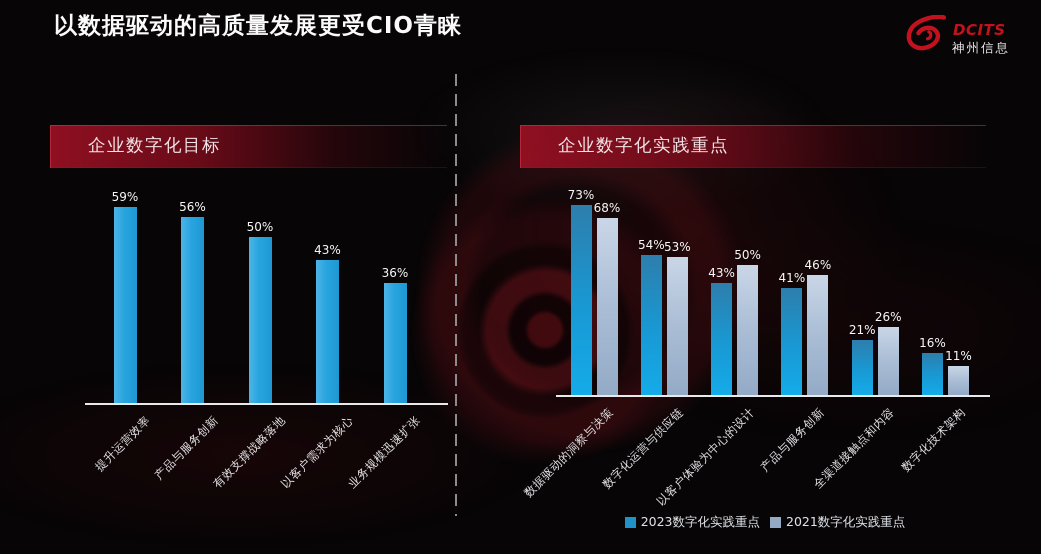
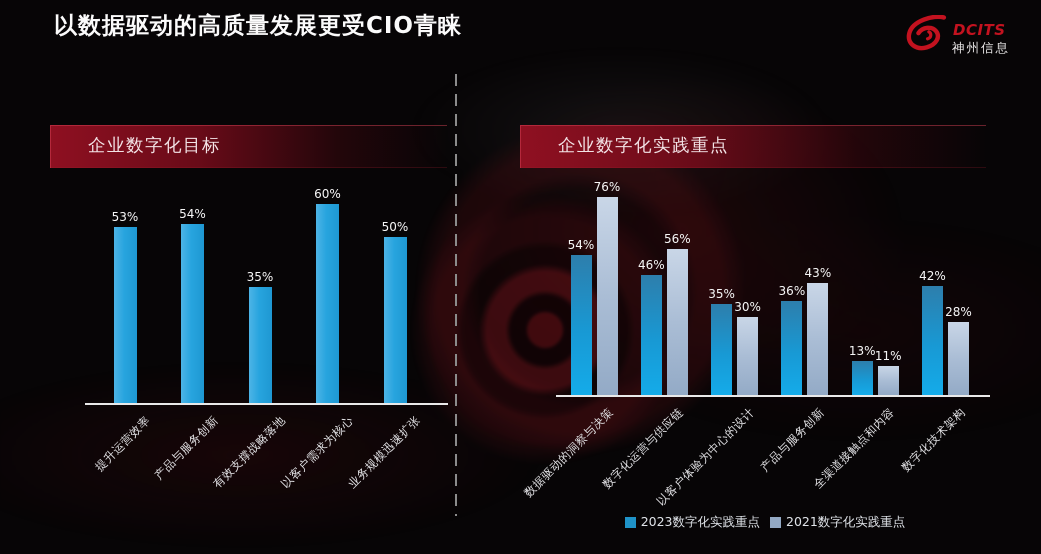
企业数字化目标/提升运营效率: 59% -> 53%
企业数字化目标/产品与服务创新: 56% -> 54%
企业数字化目标/有效支撑战略落地: 50% -> 35%
企业数字化目标/以客户需求为核心: 43% -> 60%
企业数字化目标/业务规模迅速扩张: 36% -> 50%
企业数字化实践重点/2023数字化实践重点/数据驱动的洞察与决策: 73% -> 54%
企业数字化实践重点/2021数字化实践重点/数据驱动的洞察与决策: 68% -> 76%
企业数字化实践重点/2023数字化实践重点/数字化运营与供应链: 54% -> 46%
企业数字化实践重点/2021数字化实践重点/数字化运营与供应链: 53% -> 56%
企业数字化实践重点/2023数字化实践重点/以客户体验为中心的设计: 43% -> 35%
企业数字化实践重点/2021数字化实践重点/以客户体验为中心的设计: 50% -> 30%
企业数字化实践重点/2023数字化实践重点/产品与服务创新: 41% -> 36%
企业数字化实践重点/2021数字化实践重点/产品与服务创新: 46% -> 43%
企业数字化实践重点/2023数字化实践重点/全渠道接触点和内容: 21% -> 13%
企业数字化实践重点/2021数字化实践重点/全渠道接触点和内容: 26% -> 11%
企业数字化实践重点/2023数字化实践重点/数字化技术架构: 16% -> 42%
企业数字化实践重点/2021数字化实践重点/数字化技术架构: 11% -> 28%
